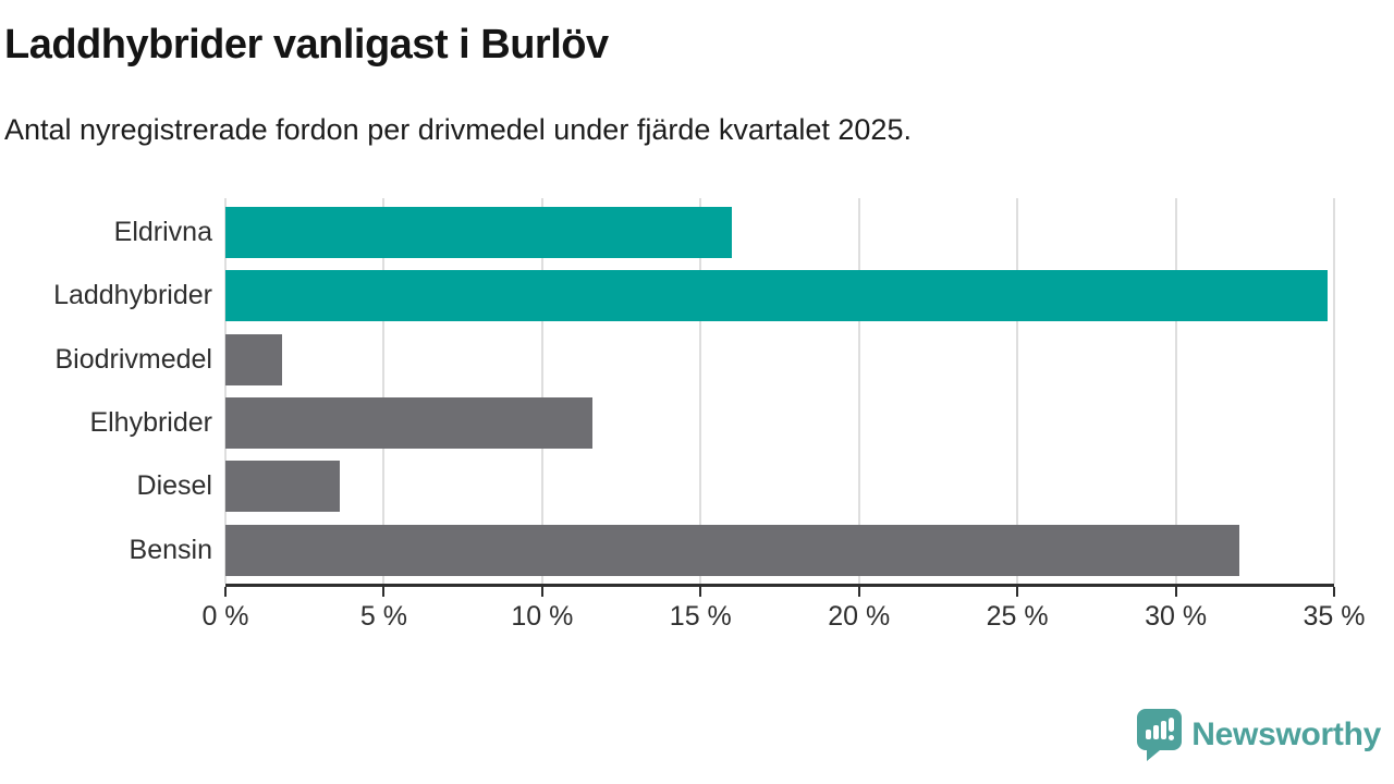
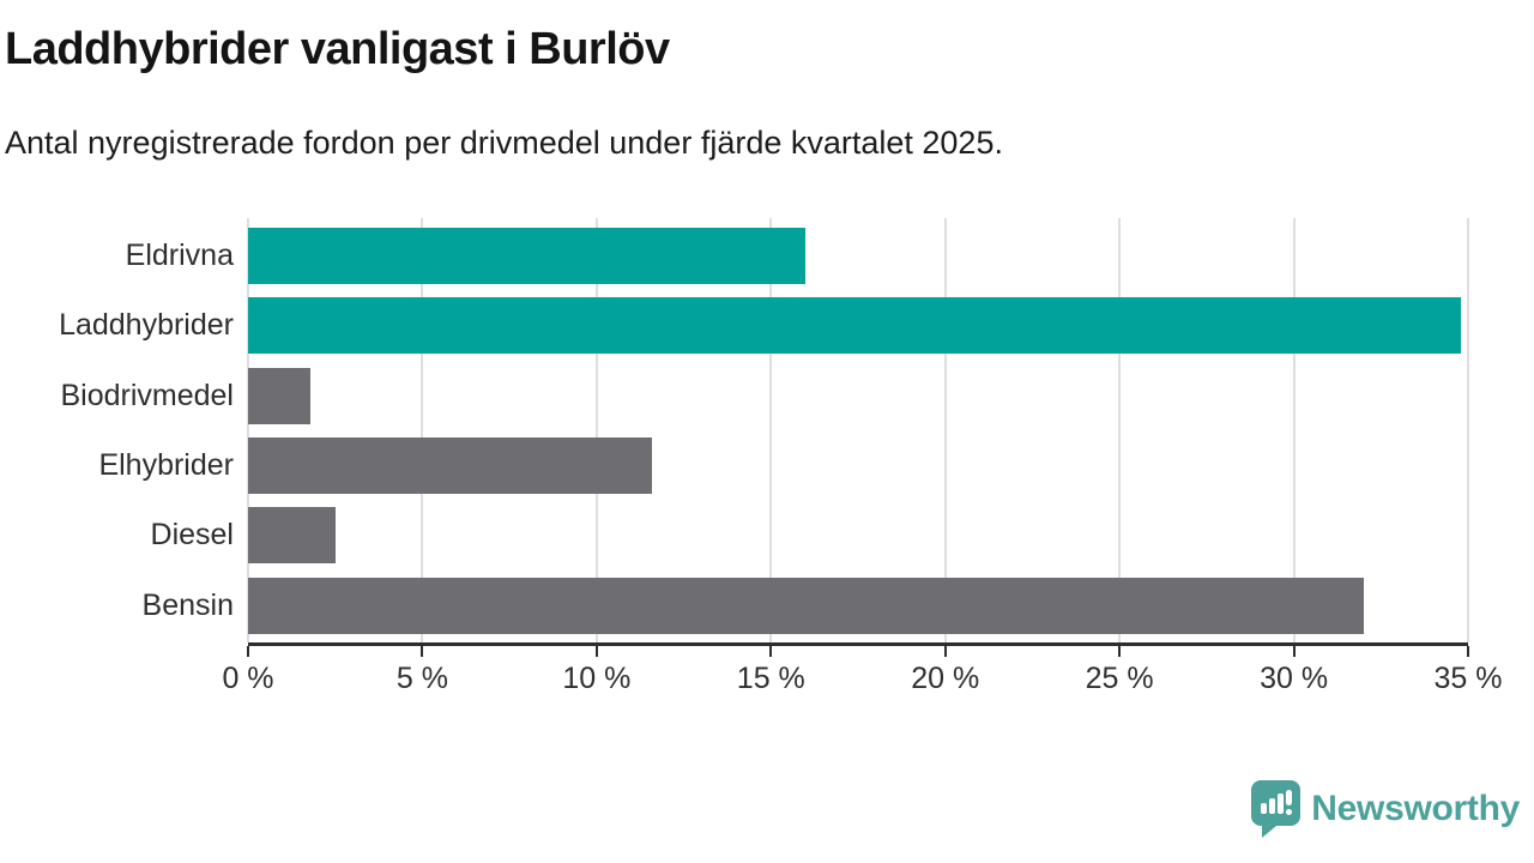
Diesel: 3.6% -> 2.5%
